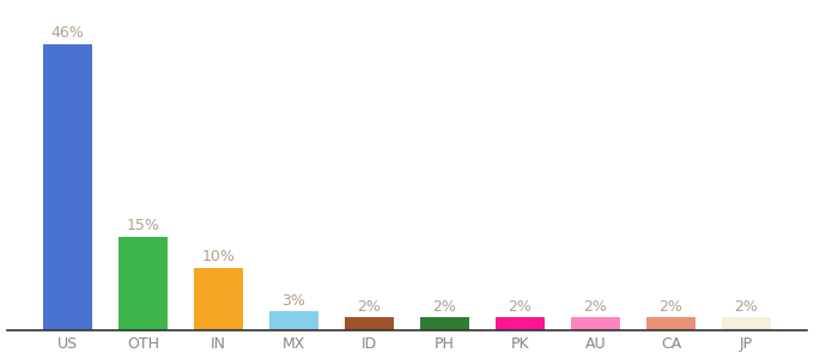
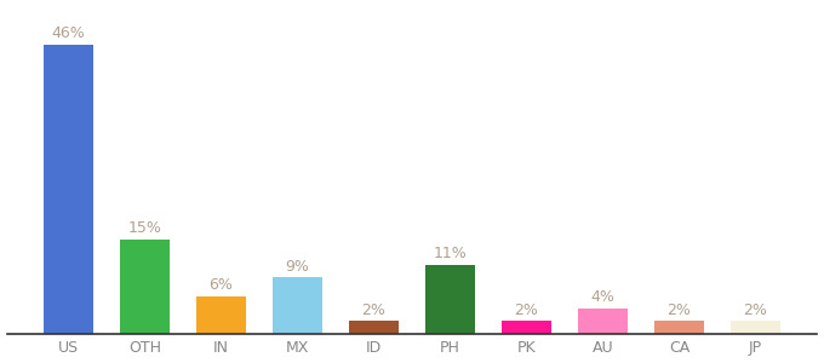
IN: 10% -> 6%
MX: 3% -> 9%
PH: 2% -> 11%
AU: 2% -> 4%
